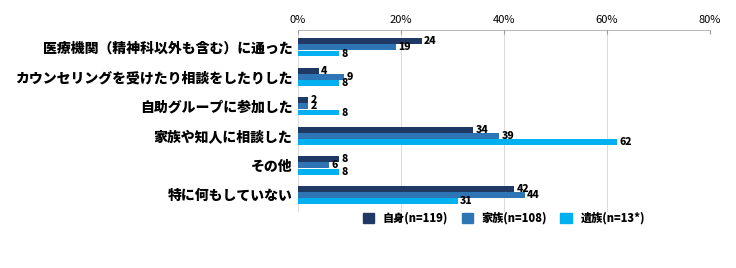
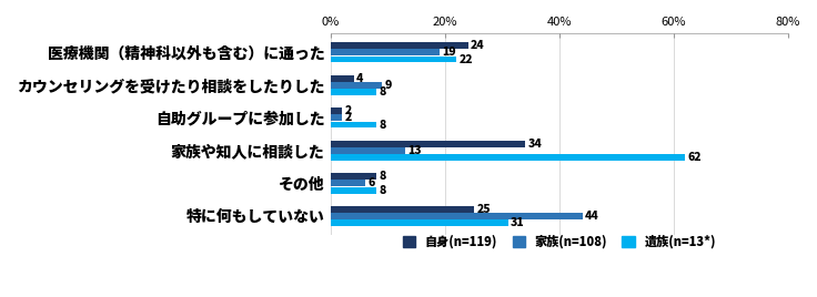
遺族(n=13*)/医療機関（精神科以外も含む）に通った: 8 -> 22
家族(n=108)/家族や知人に相談した: 39 -> 13
自身(n=119)/特に何もしていない: 42 -> 25
